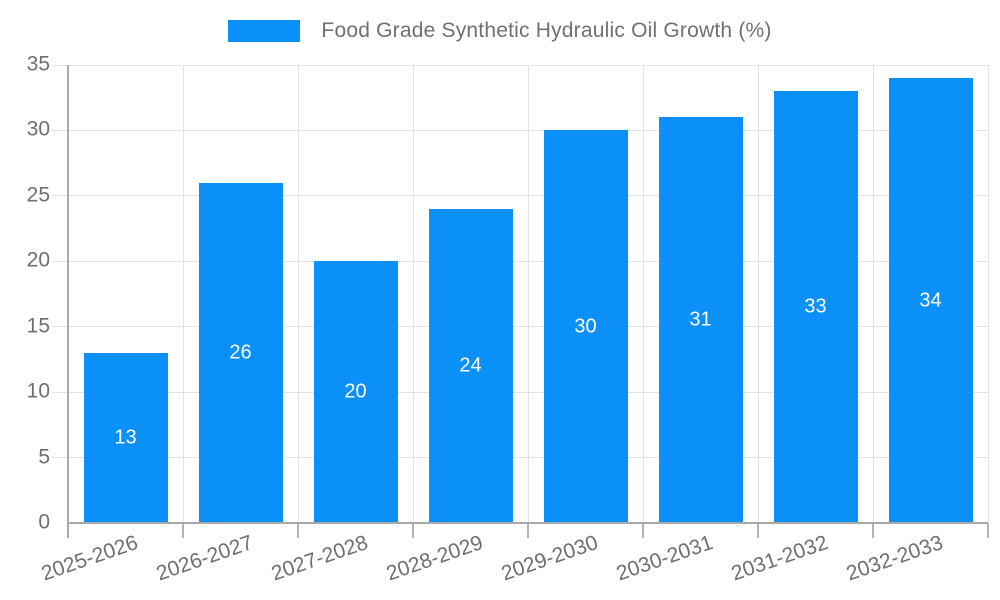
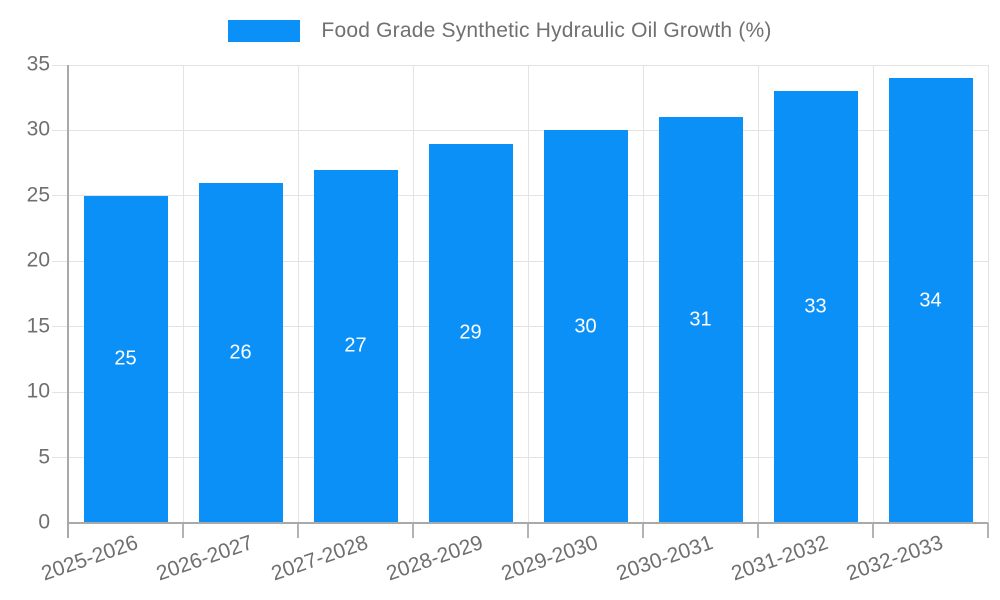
2025-2026: 13 -> 25
2027-2028: 20 -> 27
2028-2029: 24 -> 29
